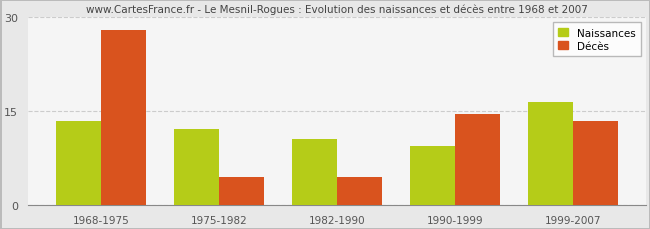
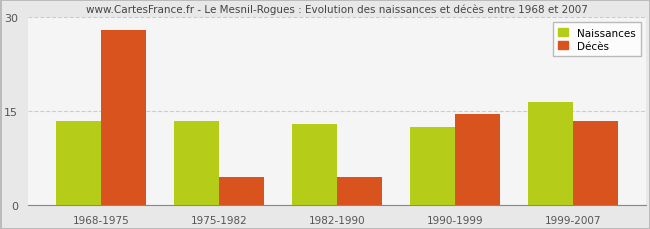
Naissances/1975-1982: 12.2 -> 13.5
Naissances/1982-1990: 10.6 -> 13.0
Naissances/1990-1999: 9.4 -> 12.5
